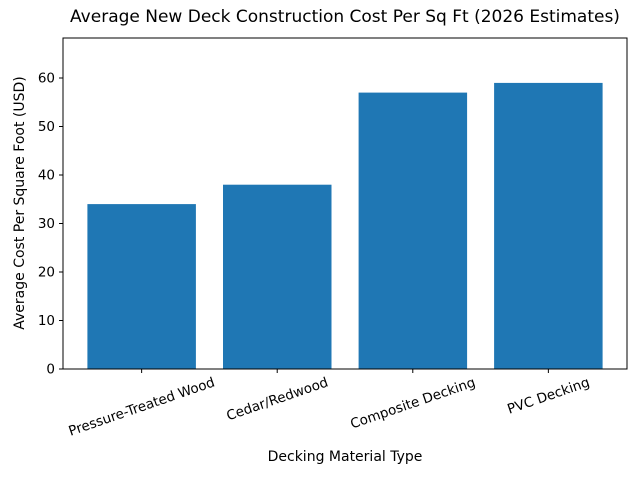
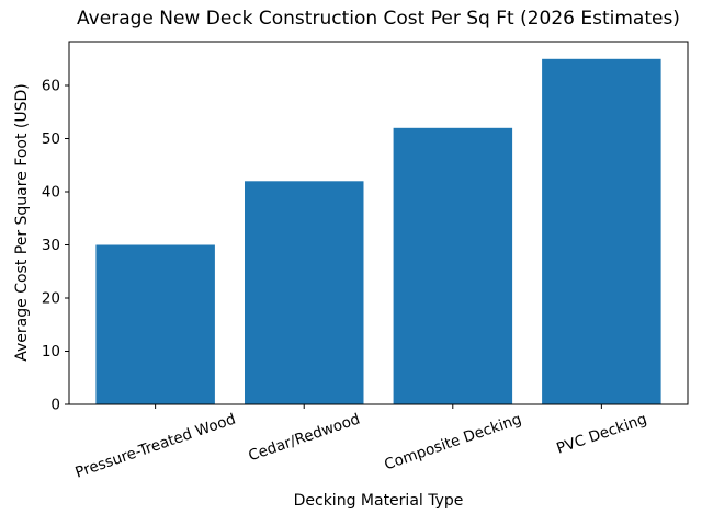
Pressure-Treated Wood: 34 -> 30
Cedar/Redwood: 38 -> 42
Composite Decking: 57 -> 52
PVC Decking: 59 -> 65
